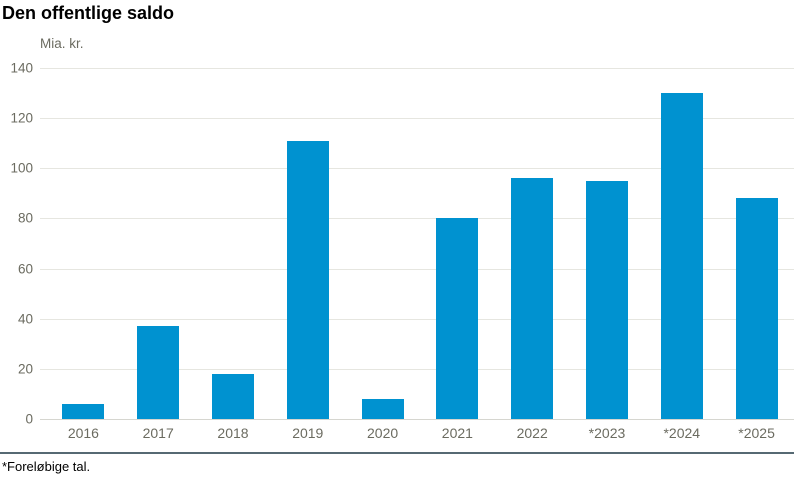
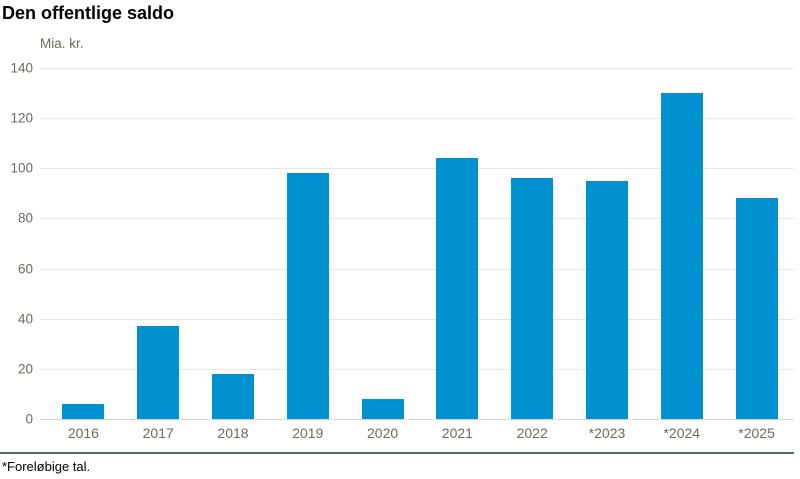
2019: 111 -> 98
2021: 80 -> 104
